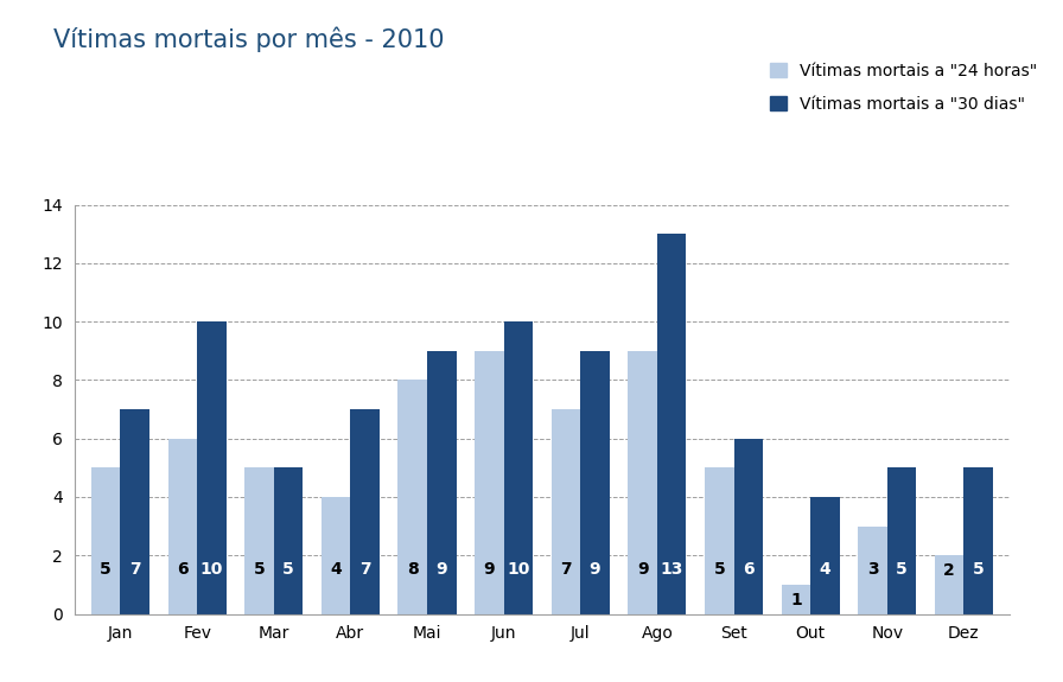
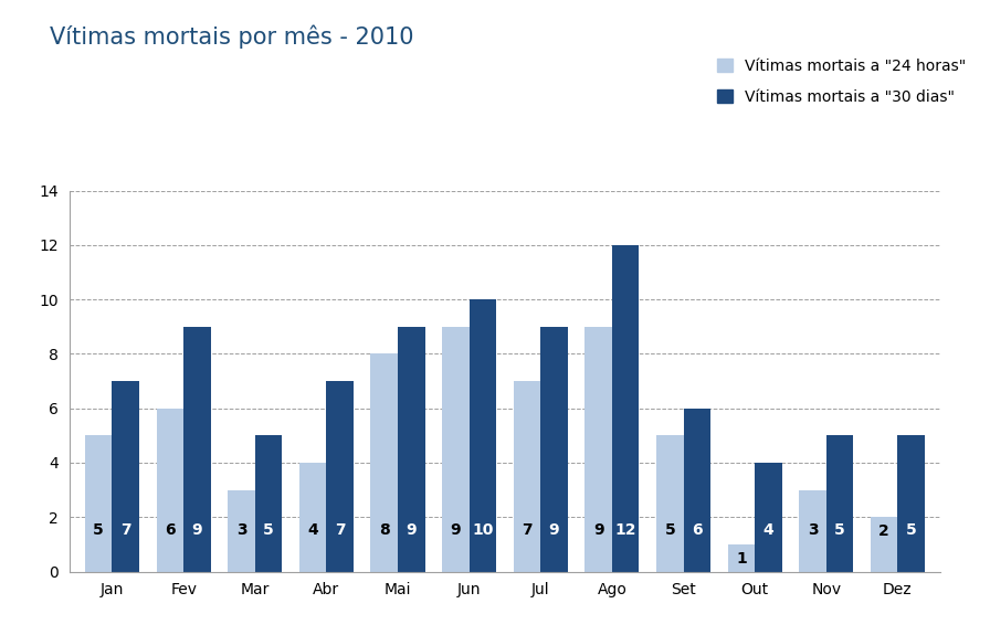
Vítimas mortais a "30 dias"/Fev: 10 -> 9
Vítimas mortais a "24 horas"/Mar: 5 -> 3
Vítimas mortais a "30 dias"/Ago: 13 -> 12
